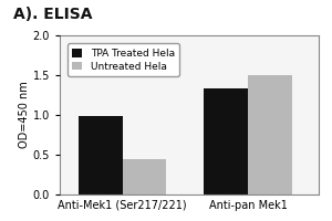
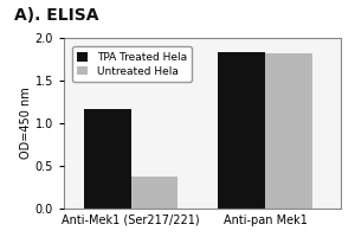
TPA Treated Hela/Anti-Mek1 (Ser217/221): 0.98 -> 1.17
Untreated Hela/Anti-Mek1 (Ser217/221): 0.44 -> 0.37
TPA Treated Hela/Anti-pan Mek1: 1.34 -> 1.83
Untreated Hela/Anti-pan Mek1: 1.50 -> 1.82
